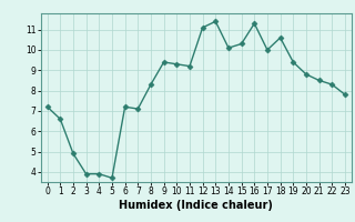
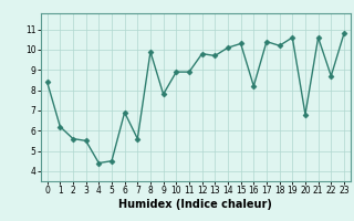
0: 7.2 -> 8.4
1: 6.6 -> 6.2
2: 4.9 -> 5.6
3: 3.9 -> 5.5
4: 3.9 -> 4.4
5: 3.7 -> 4.5
6: 7.2 -> 6.9
7: 7.1 -> 5.6
8: 8.3 -> 9.9
9: 9.4 -> 7.8
10: 9.3 -> 8.9
11: 9.2 -> 8.9
12: 11.1 -> 9.8
13: 11.4 -> 9.7
16: 11.3 -> 8.2
17: 10.0 -> 10.4
18: 10.6 -> 10.2
19: 9.4 -> 10.6
20: 8.8 -> 6.8
21: 8.5 -> 10.6
22: 8.3 -> 8.7
23: 7.8 -> 10.8
